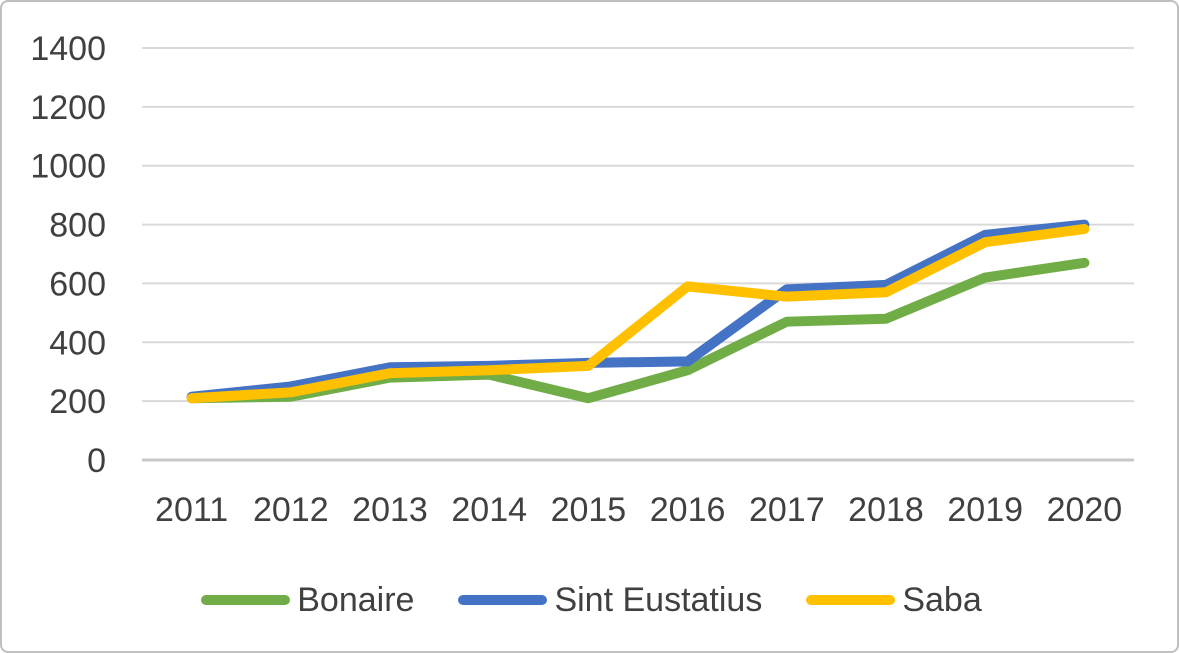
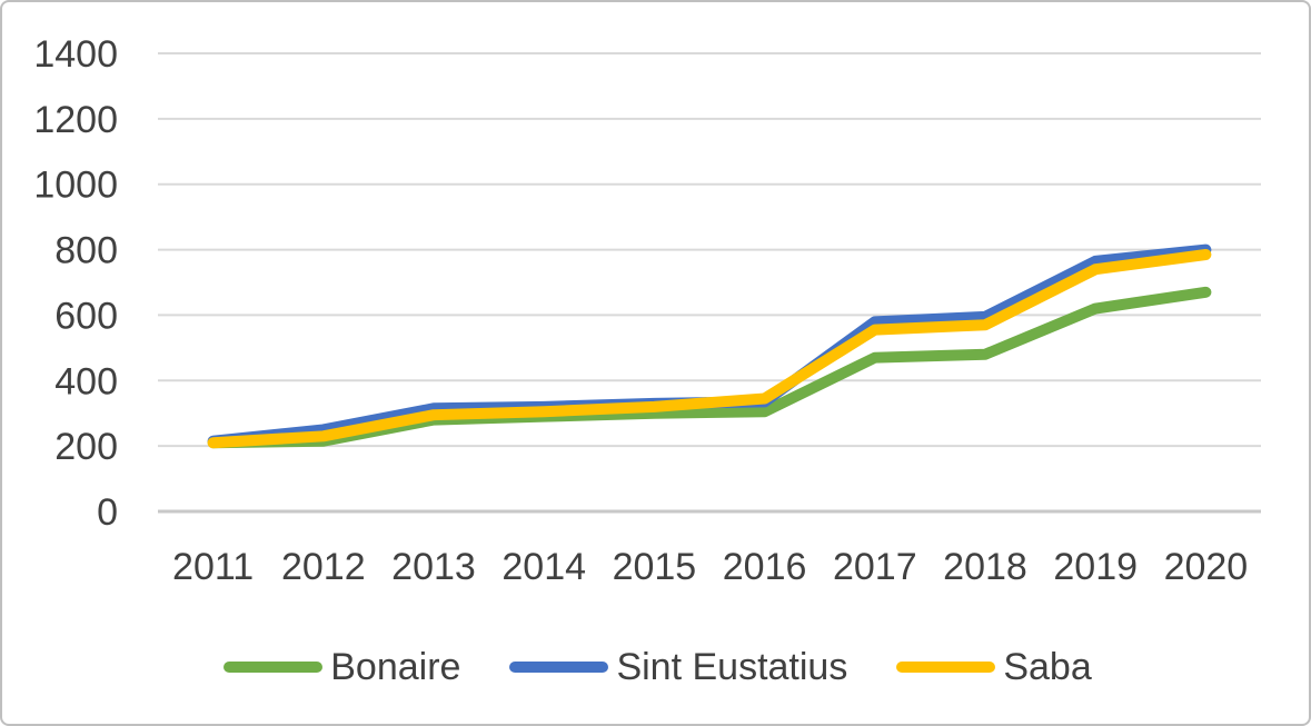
Bonaire/2015: 210 -> 300
Saba/2016: 590 -> 340
